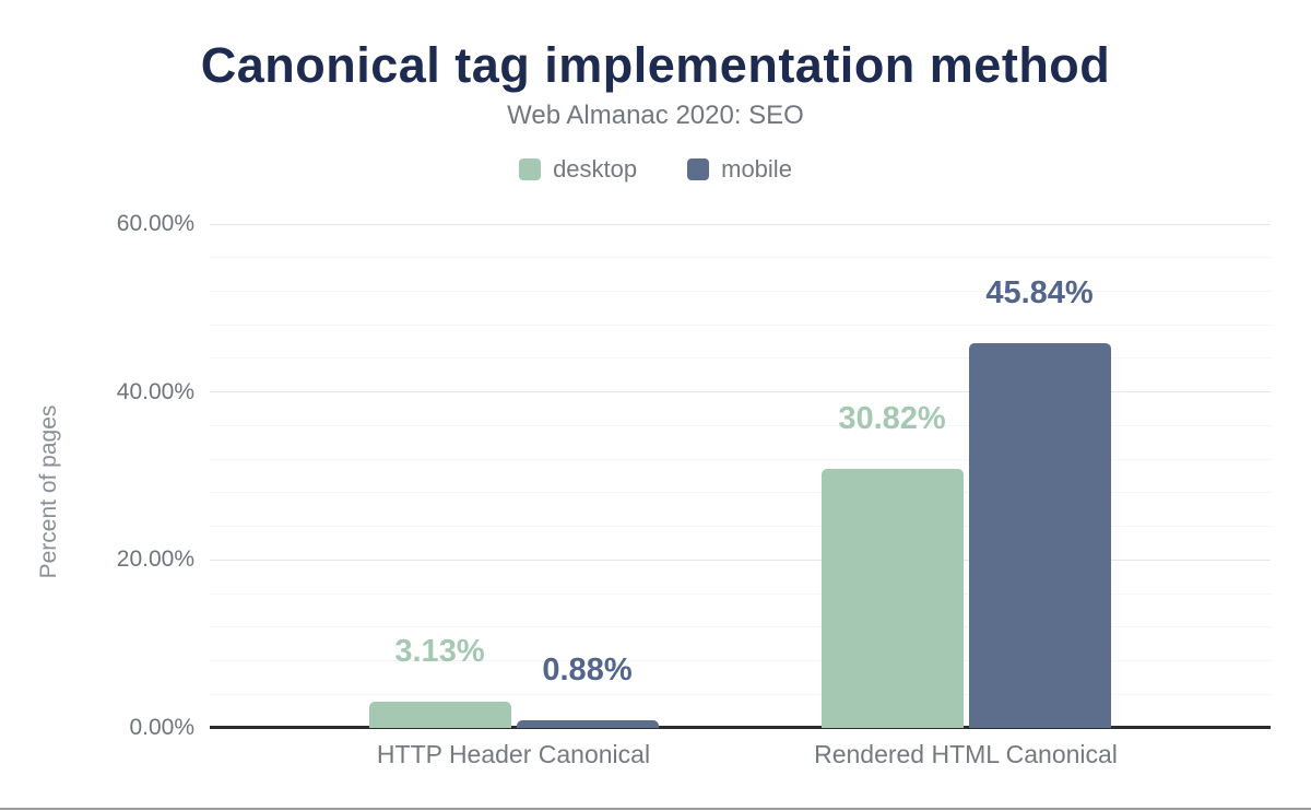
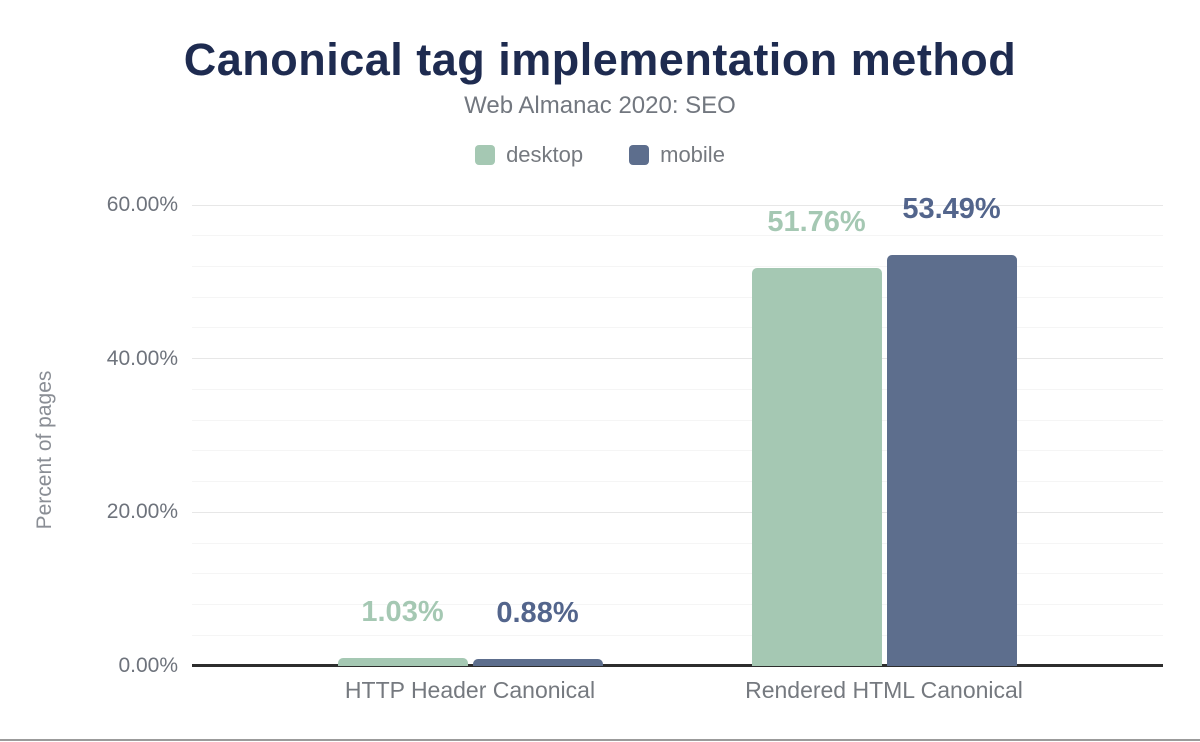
desktop/HTTP Header Canonical: 3.13% -> 1.03%
desktop/Rendered HTML Canonical: 30.82% -> 51.76%
mobile/Rendered HTML Canonical: 45.84% -> 53.49%
